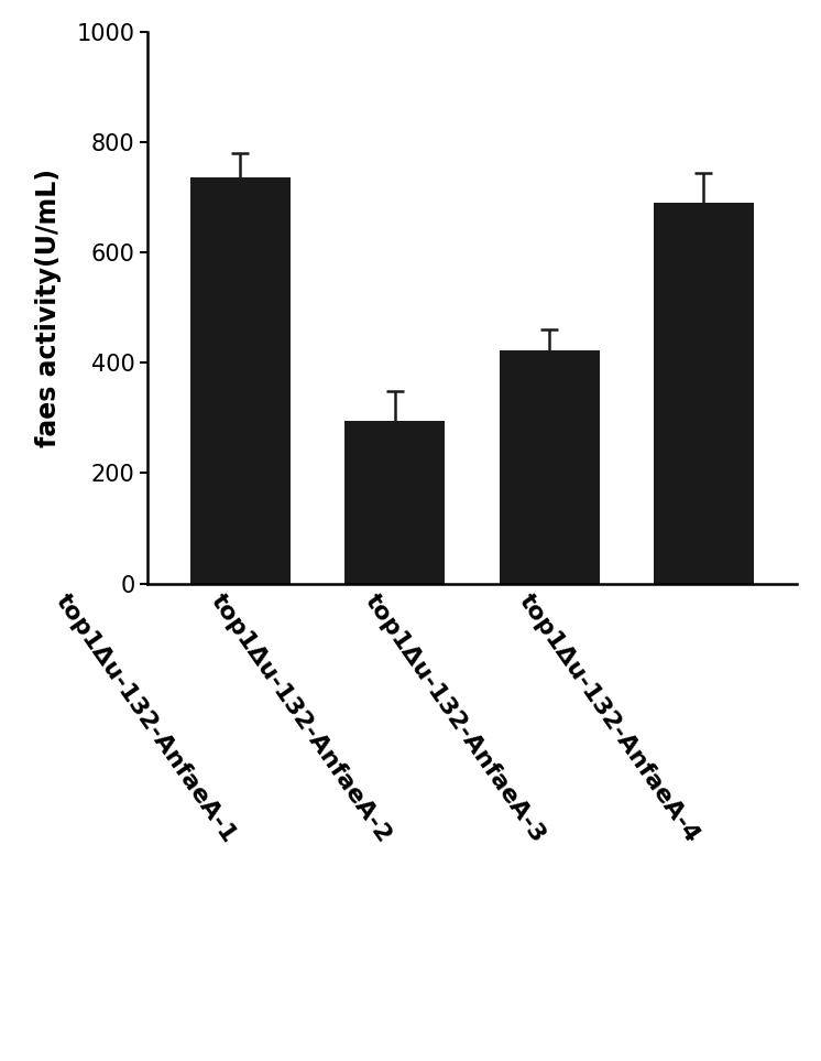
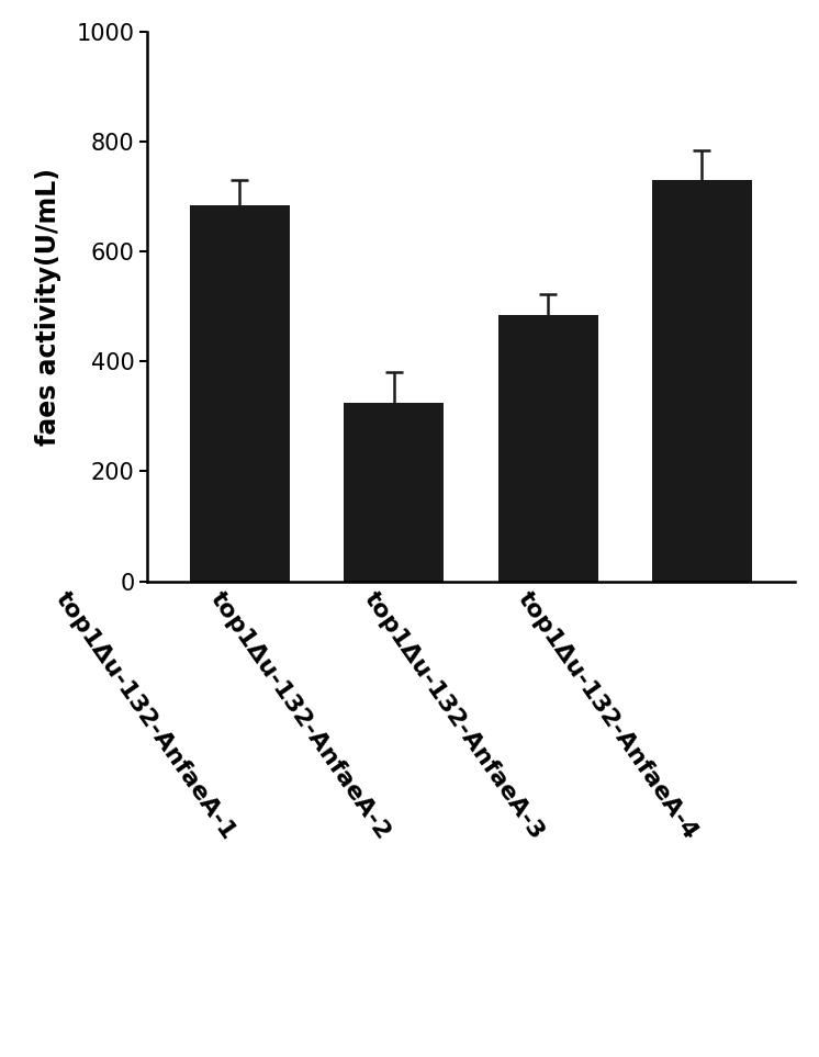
top1Δu-132-AnfaeA-1: 736 -> 685
top1Δu-132-AnfaeA-2: 294 -> 325
top1Δu-132-AnfaeA-3: 422 -> 485
top1Δu-132-AnfaeA-4: 690 -> 730
